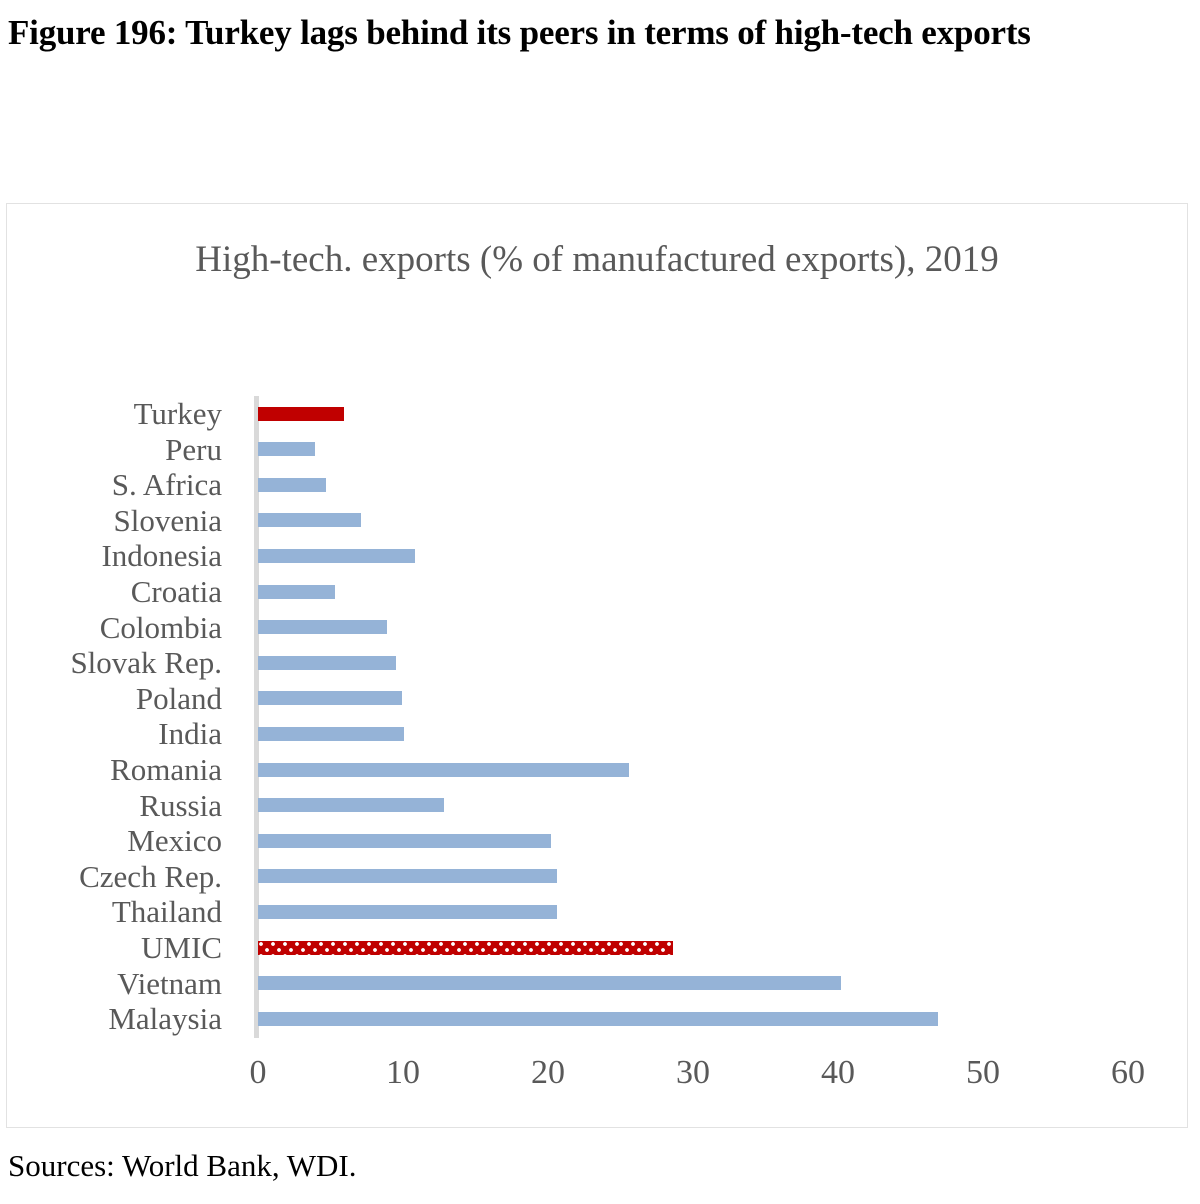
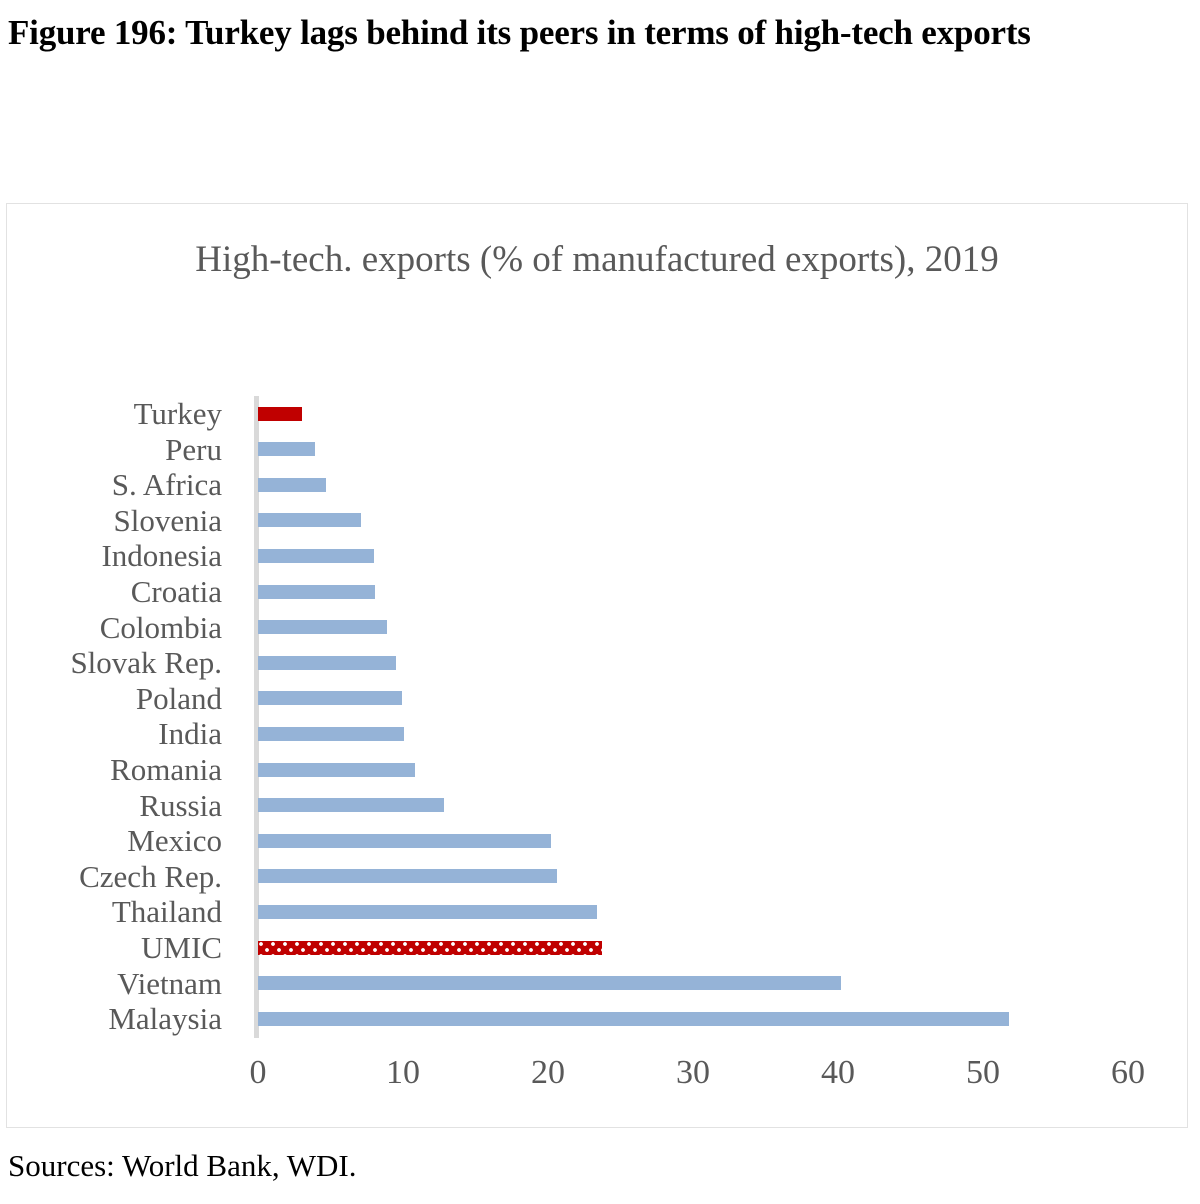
Turkey: 5.9 -> 3.0
Indonesia: 10.8 -> 8.0
Croatia: 5.3 -> 8.1
Romania: 25.6 -> 10.8
Thailand: 20.6 -> 23.4
UMIC: 28.6 -> 23.7
Malaysia: 46.9 -> 51.8
